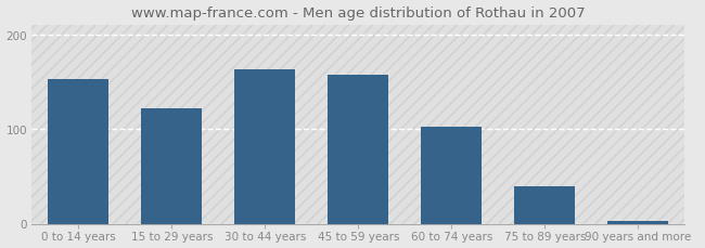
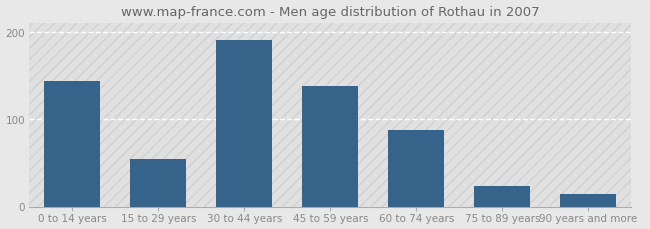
0 to 14 years: 153 -> 144
15 to 29 years: 122 -> 54
30 to 44 years: 163 -> 190
45 to 59 years: 157 -> 138
60 to 74 years: 102 -> 88
75 to 89 years: 40 -> 24
90 years and more: 3 -> 14
